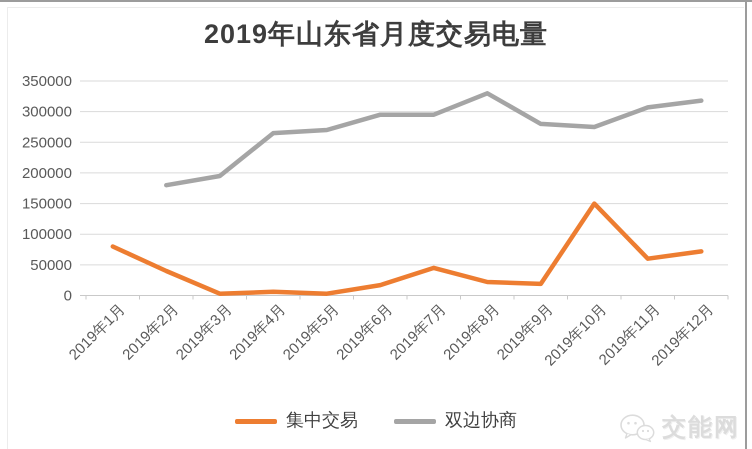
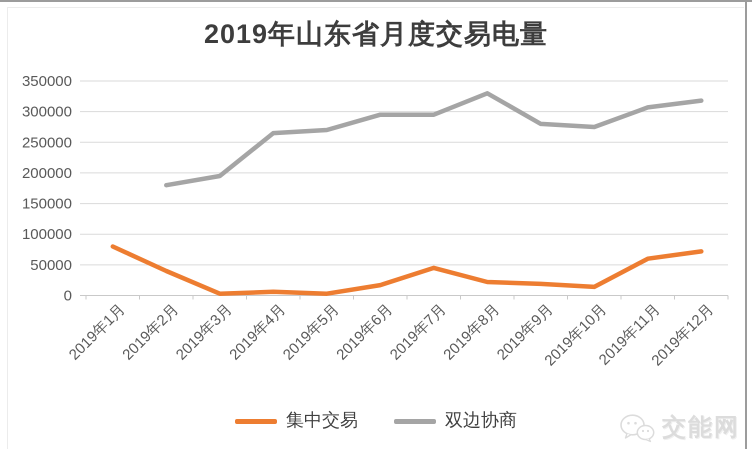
集中交易/2019年10月: 150000 -> 10000
